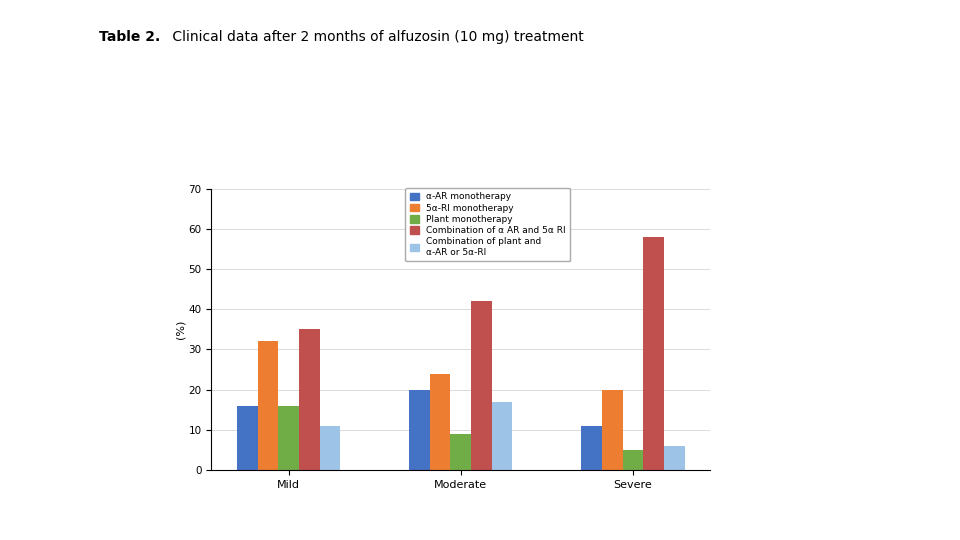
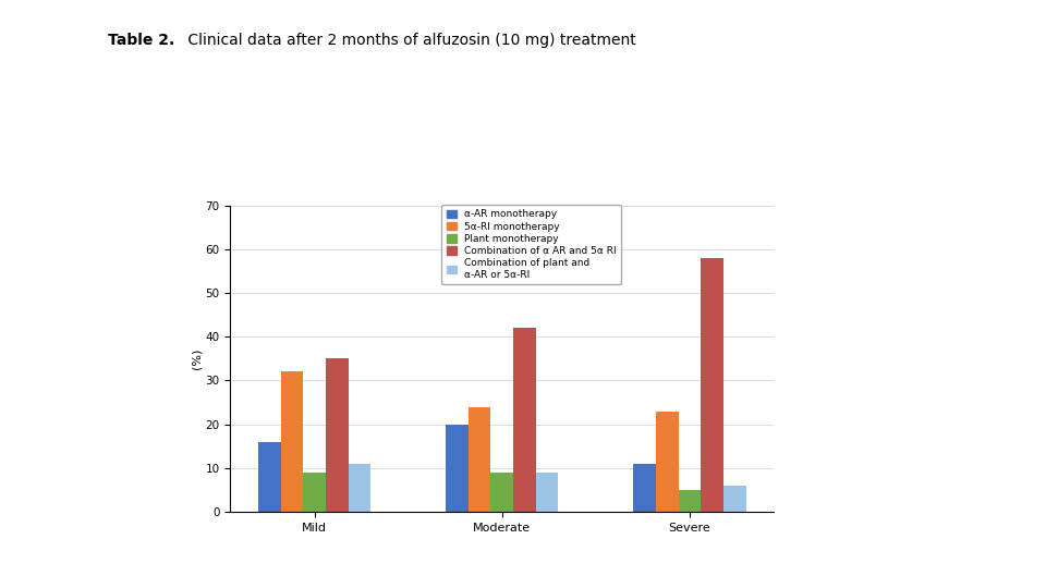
Plant monotherapy/Mild: 16 -> 9
Combination of plant and α-AR or 5α-RI/Moderate: 17 -> 9
5α-RI monotherapy/Severe: 20 -> 23
